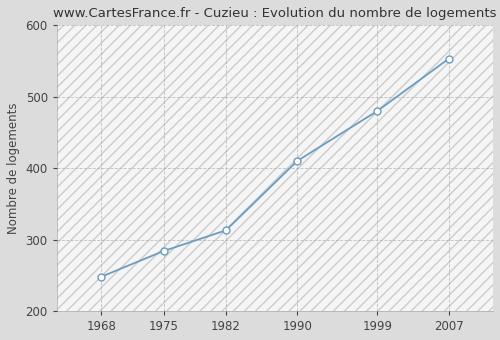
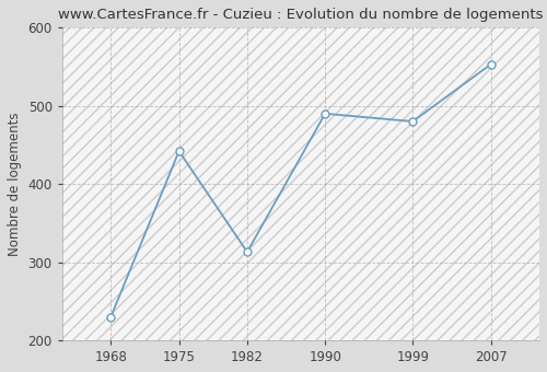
1968: 248 -> 230
1975: 284 -> 442
1990: 410 -> 490
